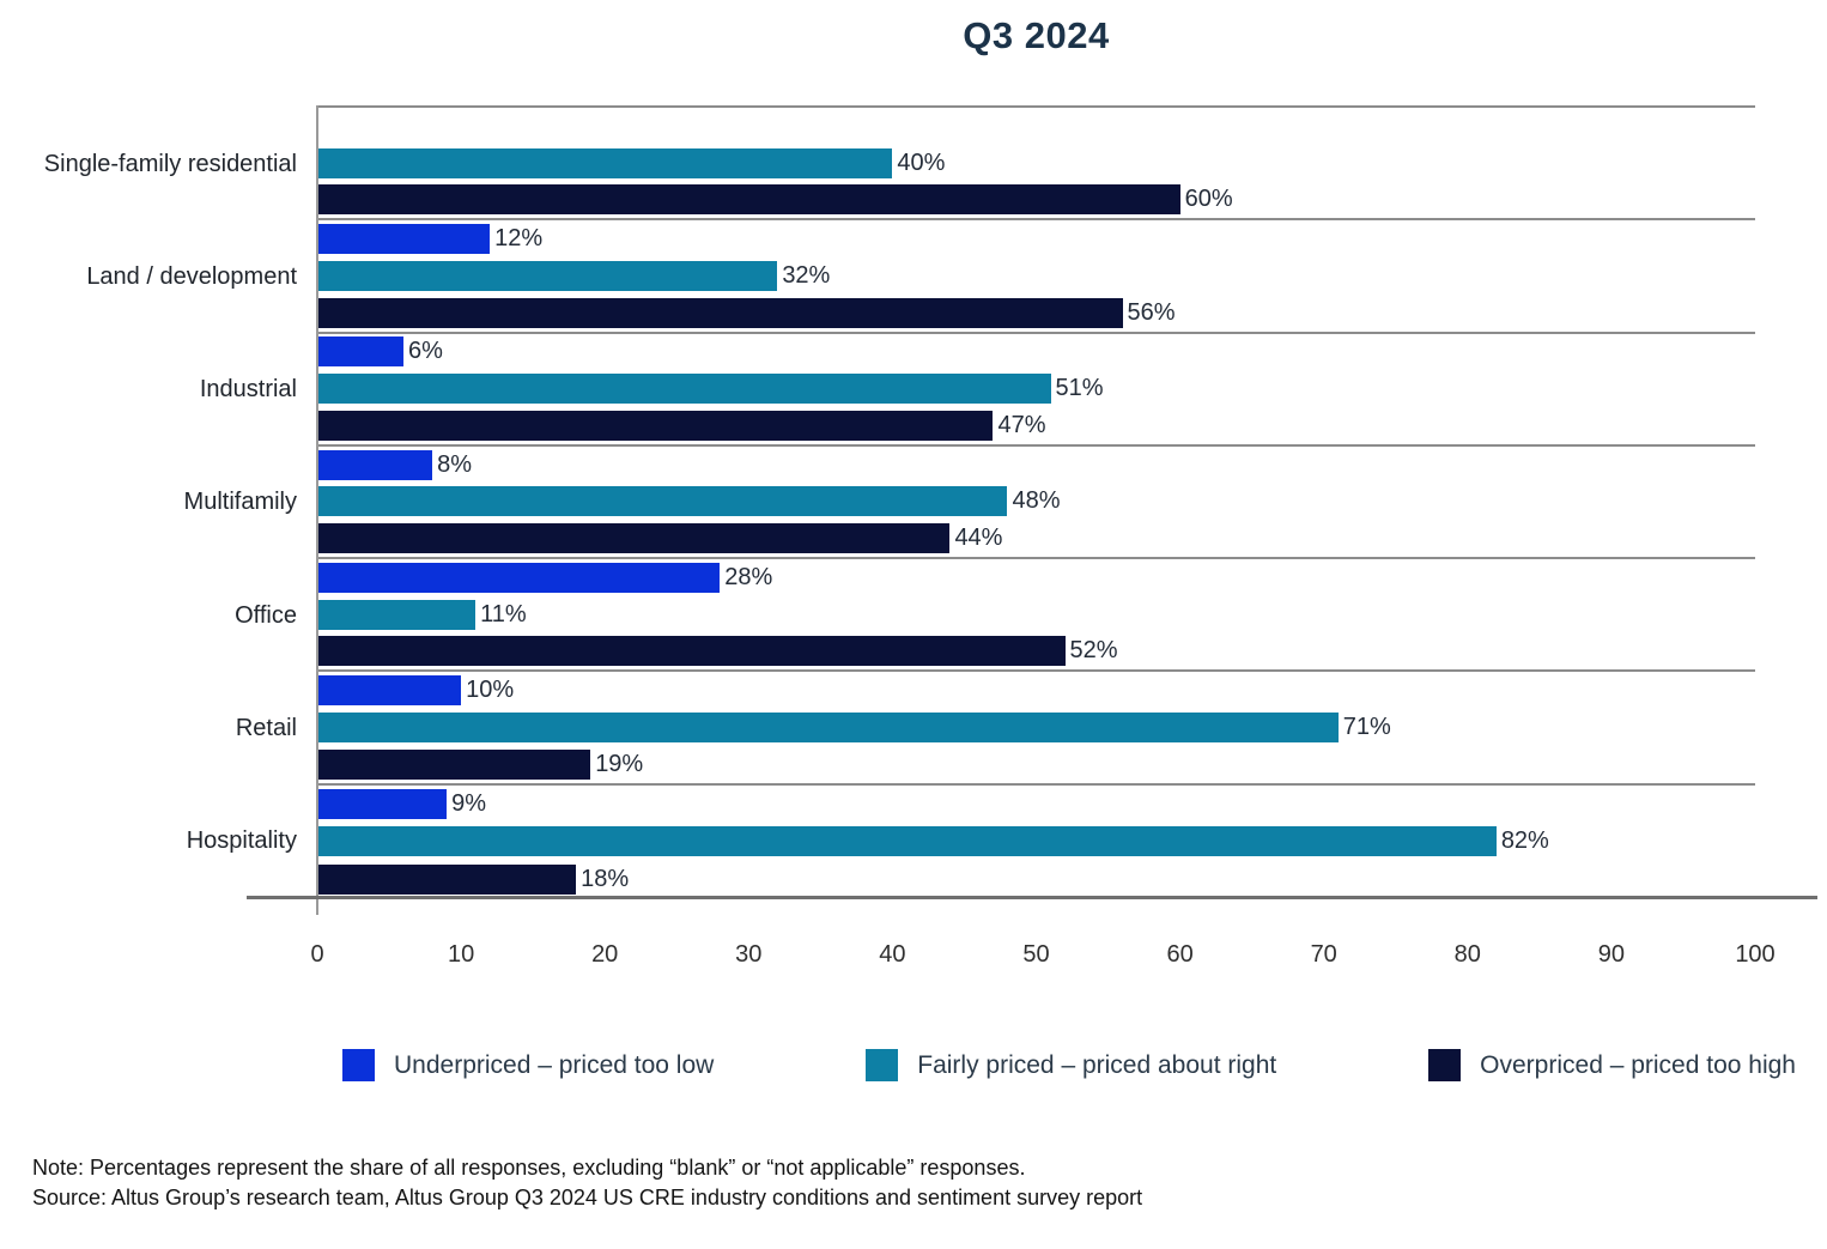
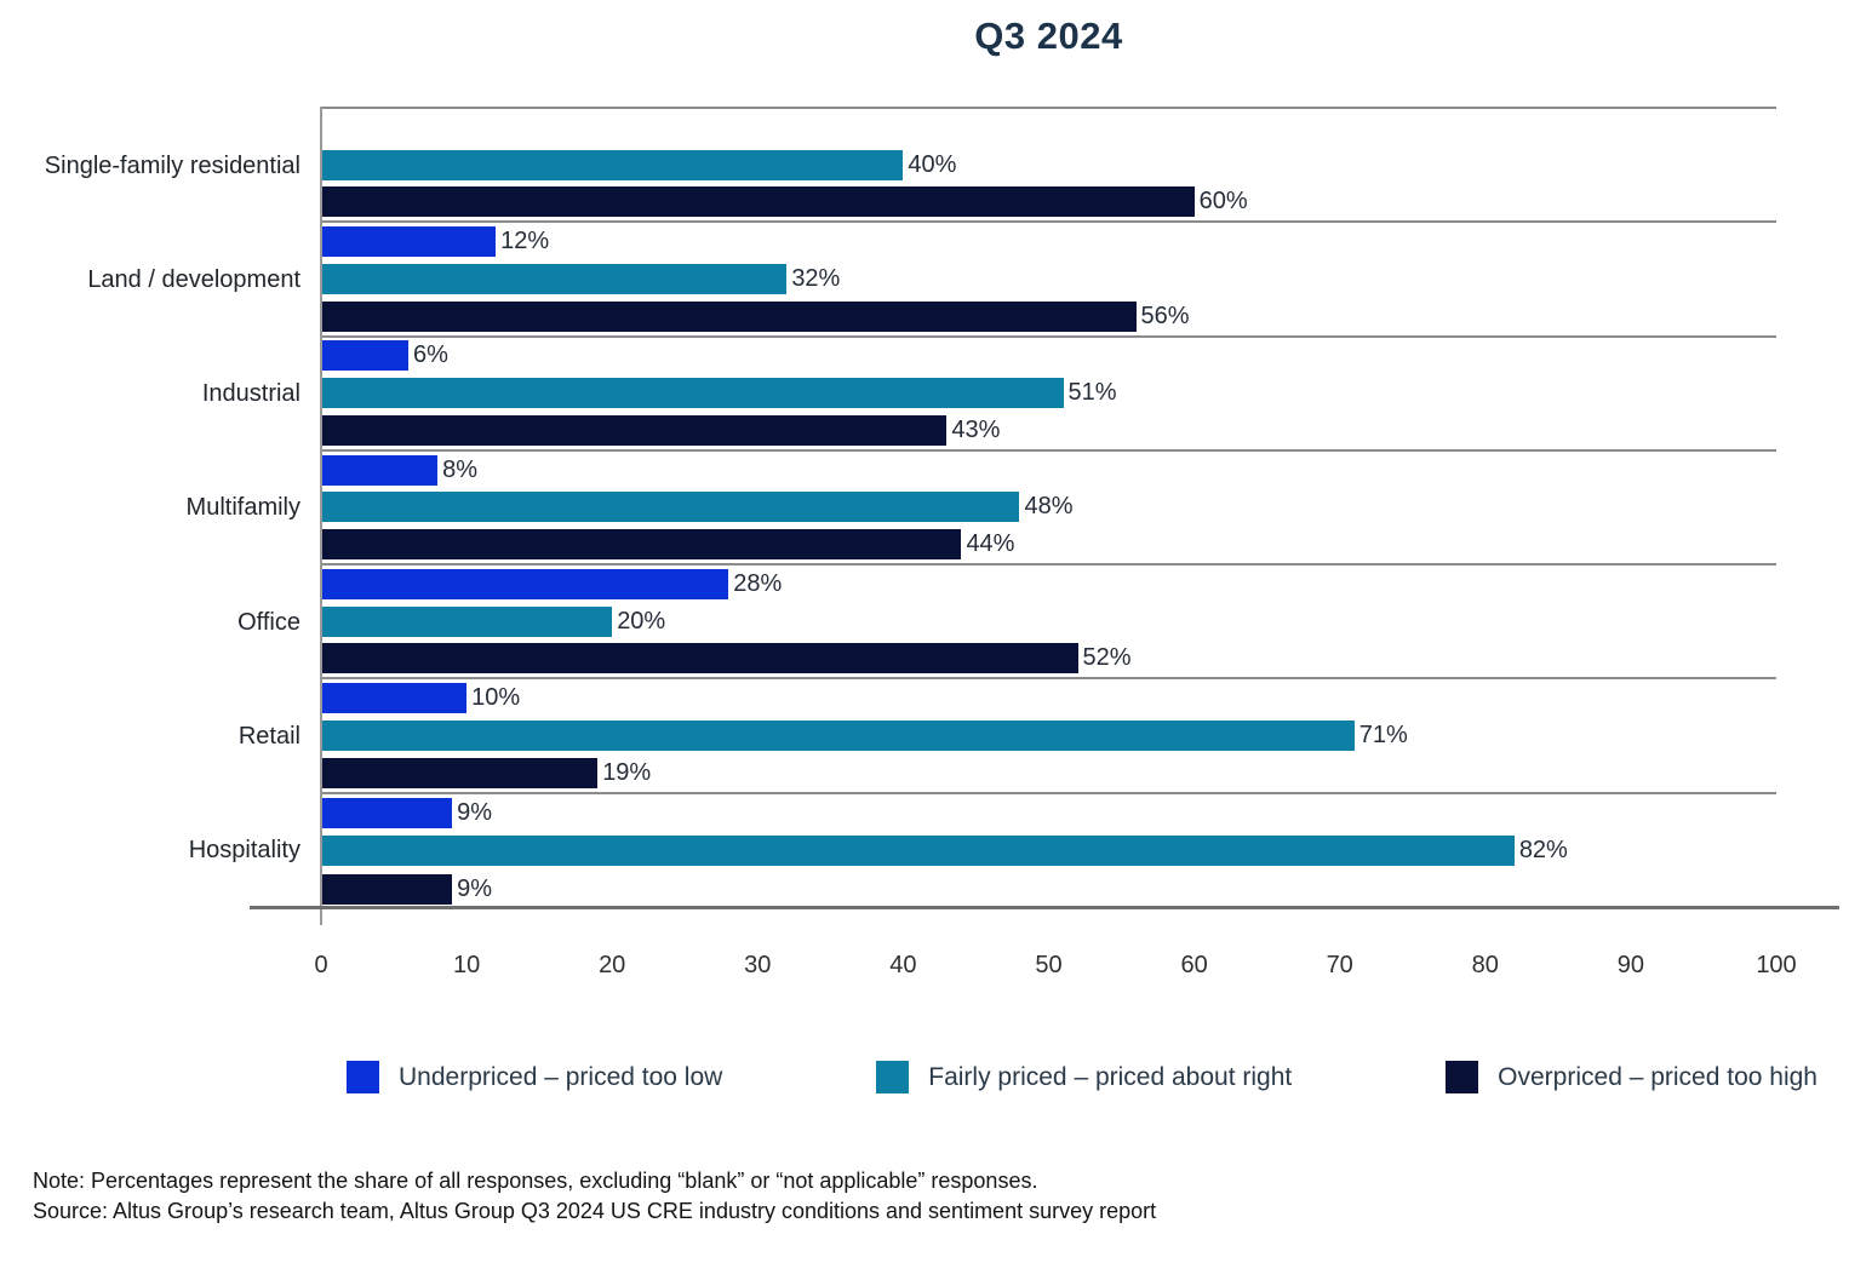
Overpriced – priced too high/Industrial: 47% -> 43%
Fairly priced – priced about right/Office: 11% -> 20%
Overpriced – priced too high/Hospitality: 18% -> 9%
